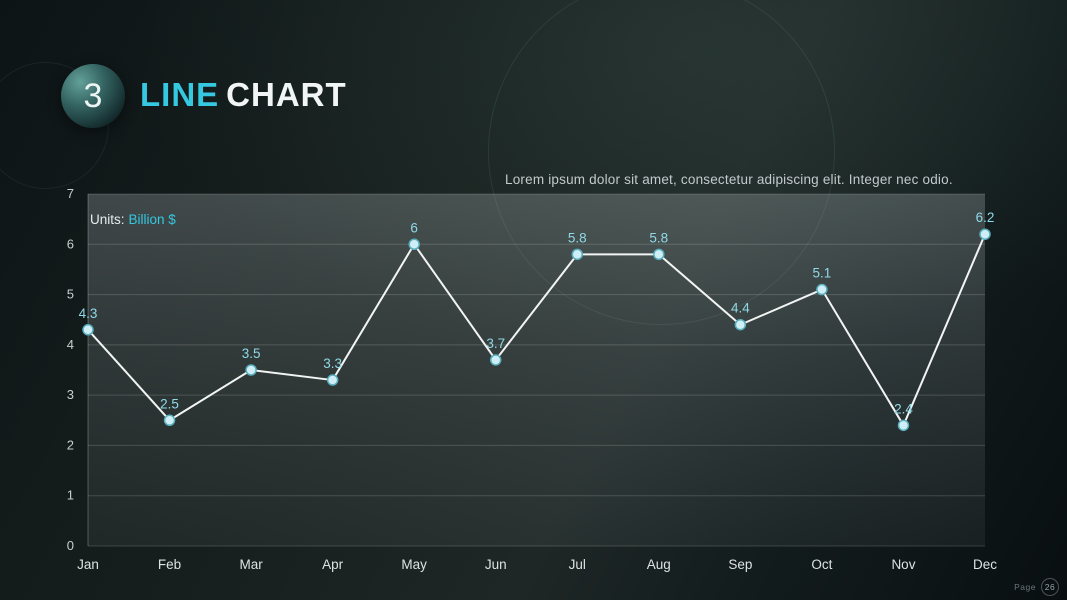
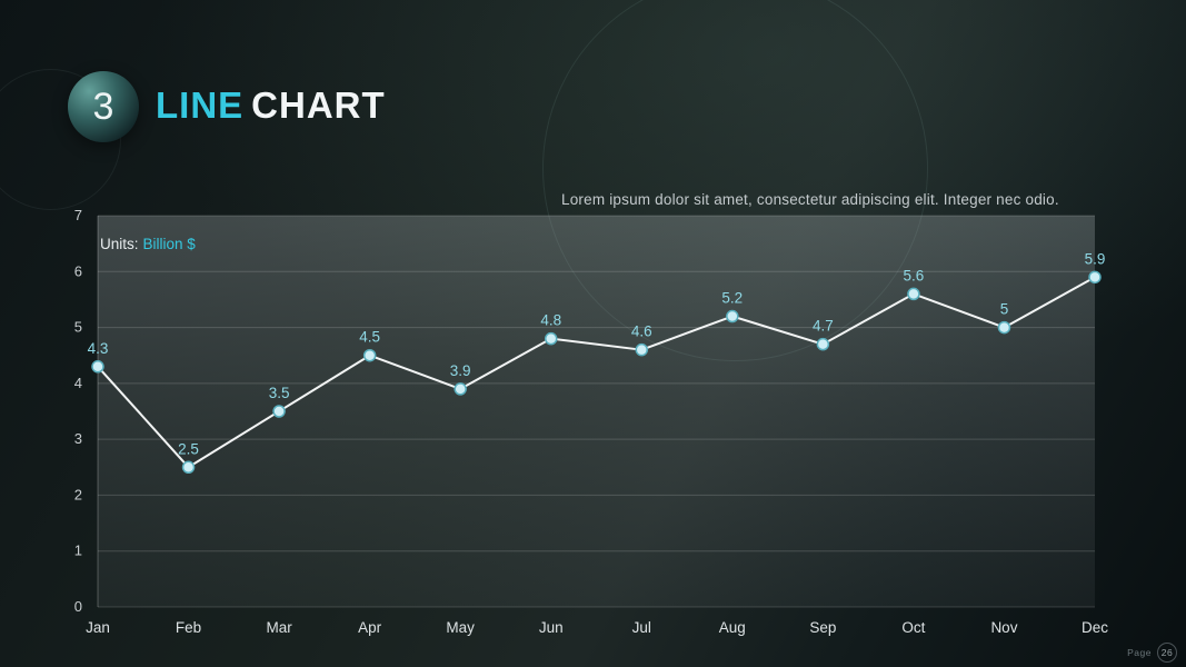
Apr: 3.3 -> 4.5
May: 6 -> 3.9
Jun: 3.7 -> 4.8
Jul: 5.8 -> 4.6
Aug: 5.8 -> 5.2
Sep: 4.4 -> 4.7
Oct: 5.1 -> 5.6
Nov: 2.4 -> 5
Dec: 6.2 -> 5.9
